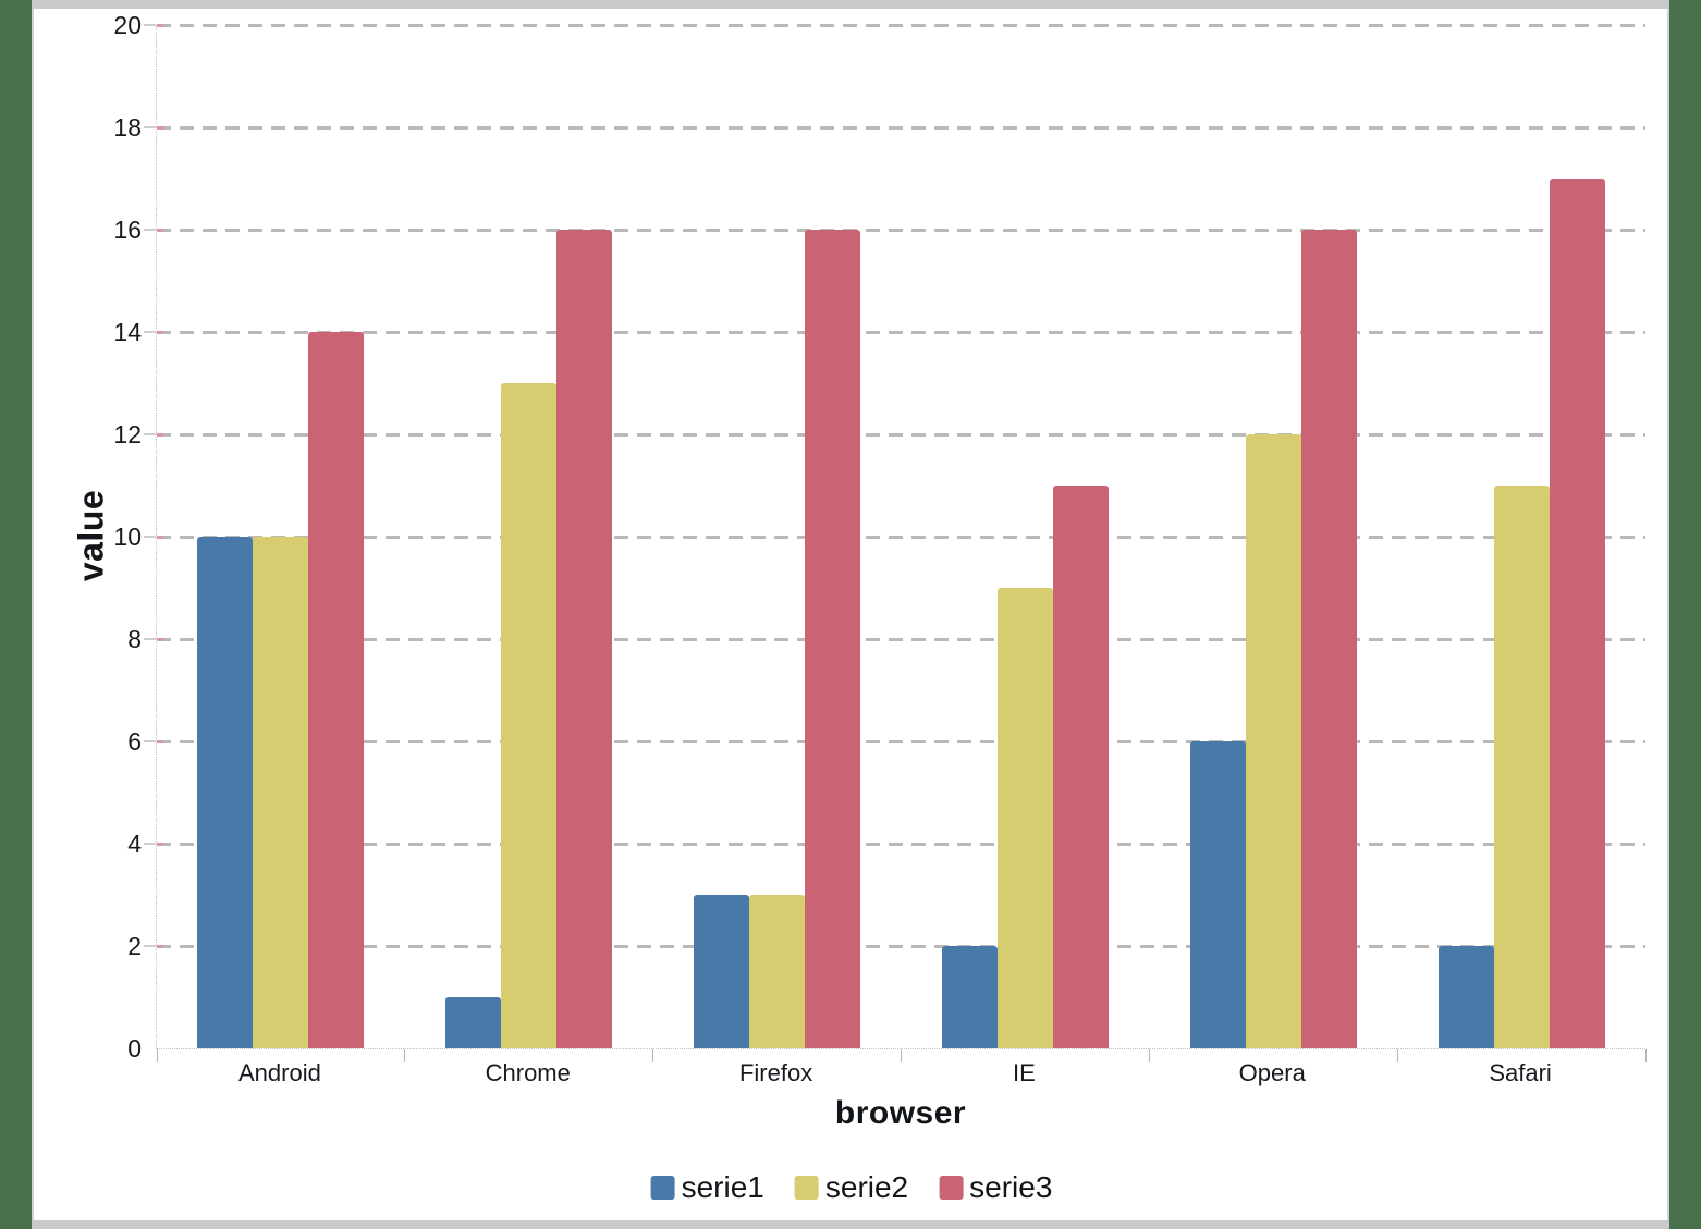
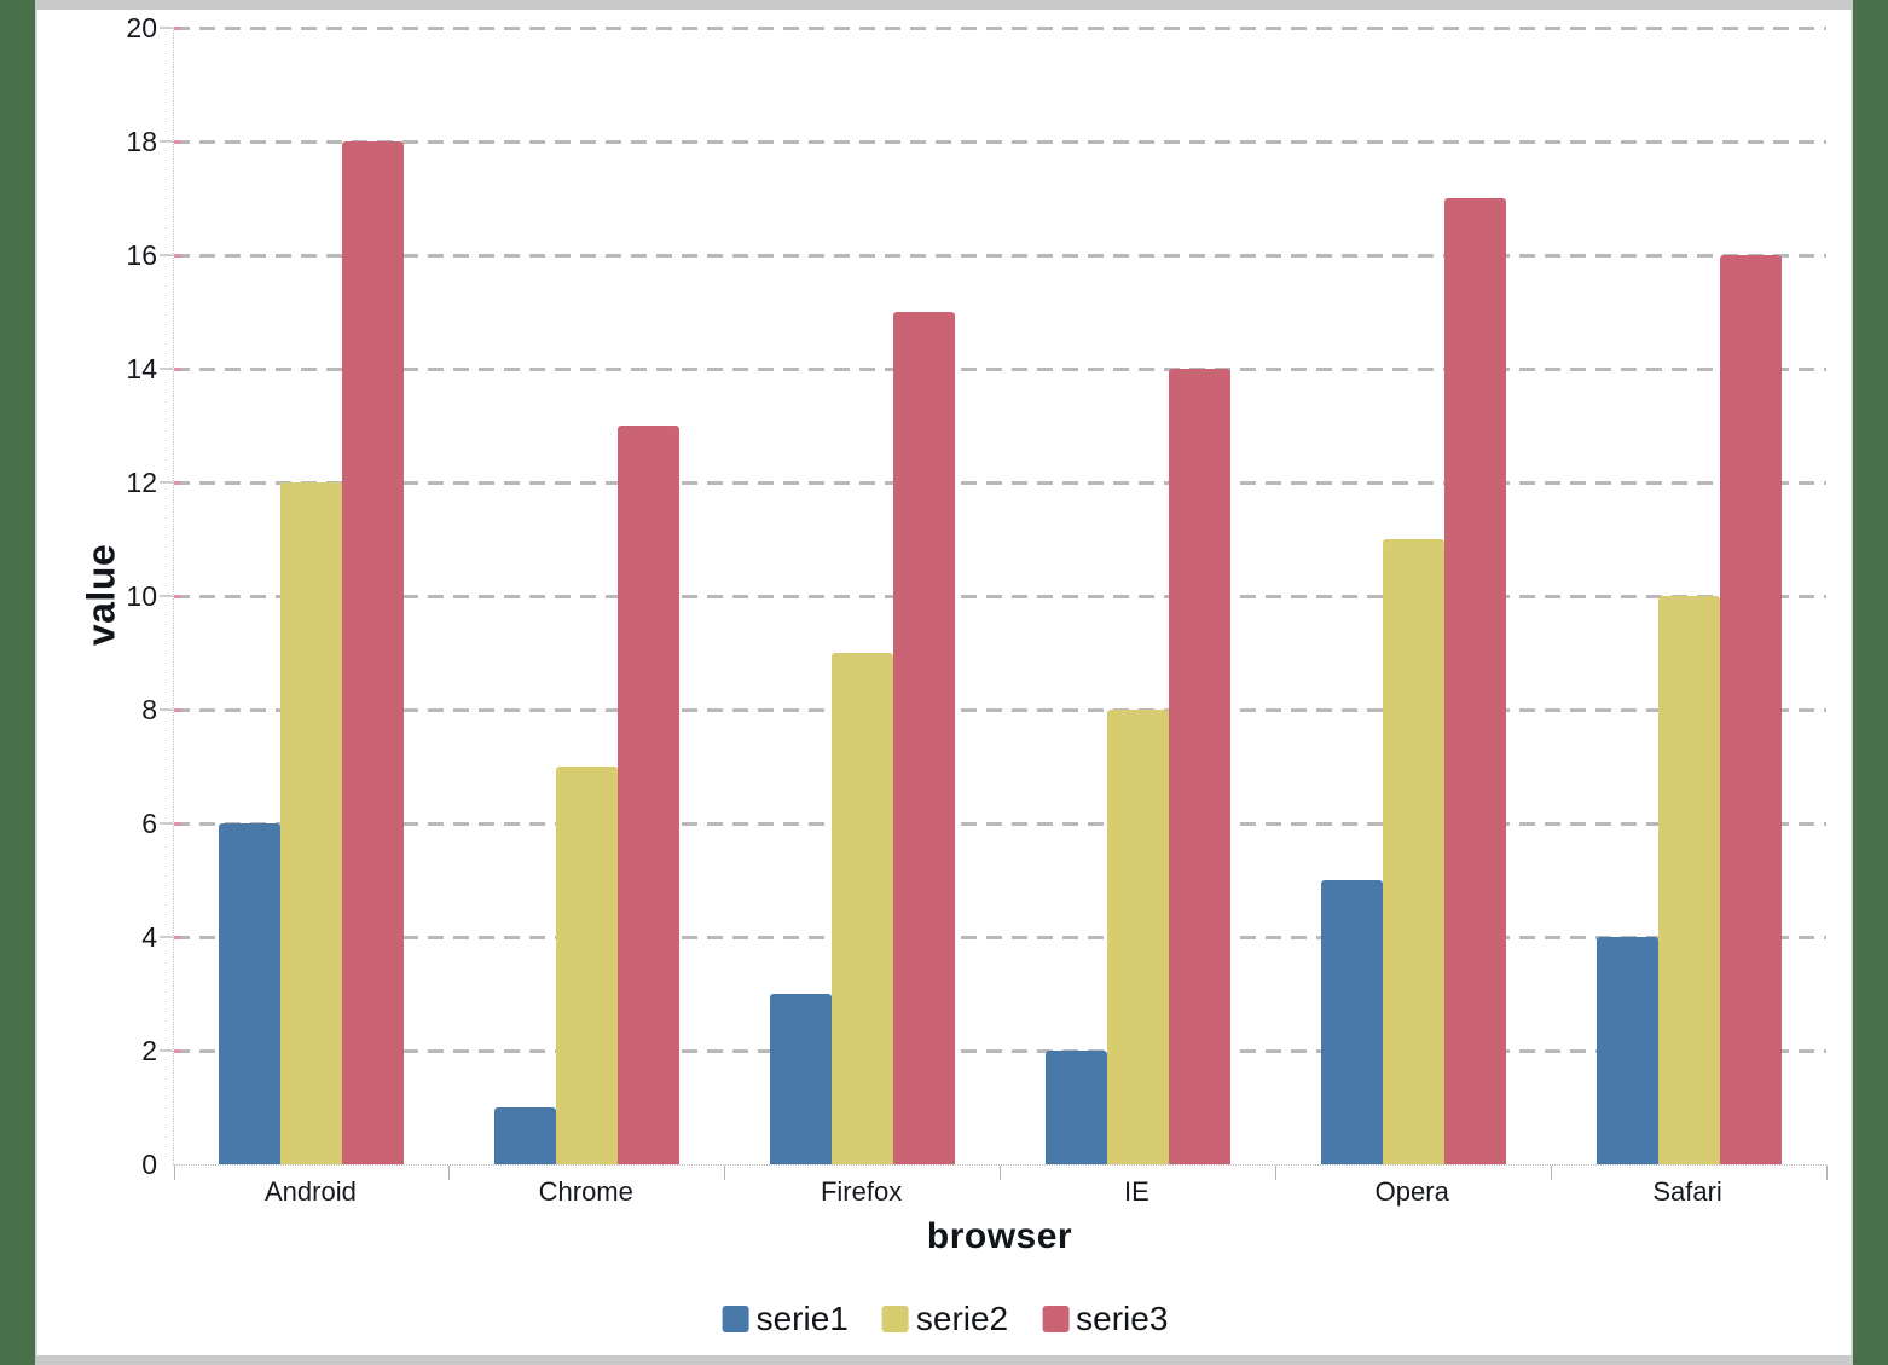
serie1/Android: 10 -> 6
serie2/Android: 10 -> 12
serie3/Android: 14 -> 18
serie2/Chrome: 13 -> 7
serie3/Chrome: 16 -> 13
serie2/Firefox: 3 -> 9
serie3/Firefox: 16 -> 15
serie2/IE: 9 -> 8
serie3/IE: 11 -> 14
serie1/Opera: 6 -> 5
serie2/Opera: 12 -> 11
serie3/Opera: 16 -> 17
serie1/Safari: 2 -> 4
serie2/Safari: 11 -> 10
serie3/Safari: 17 -> 16
